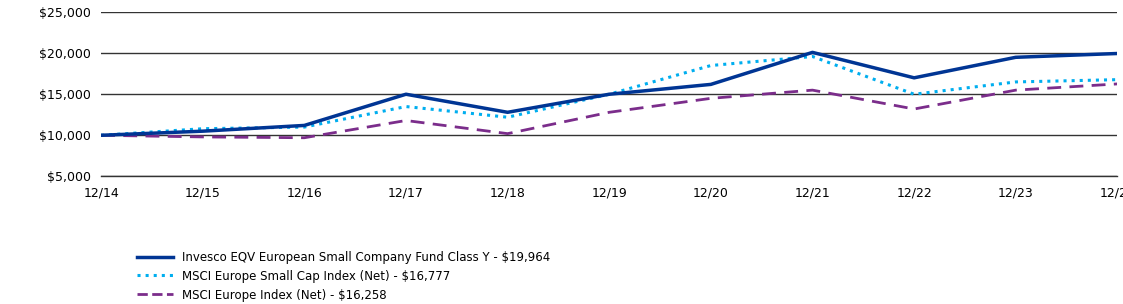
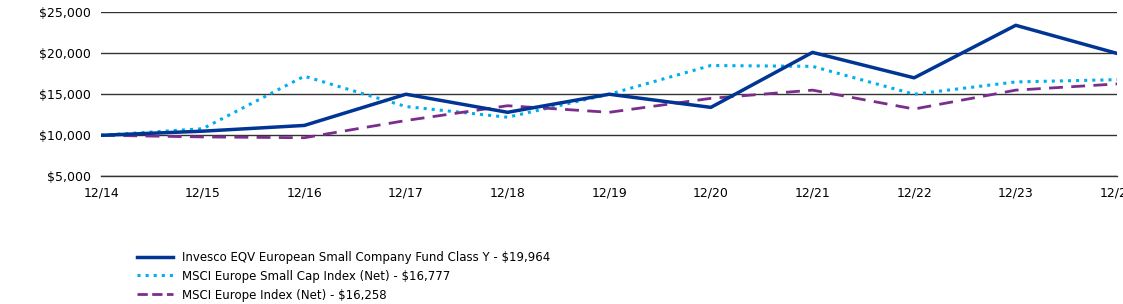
MSCI Europe Small Cap Index (Net) - $16,777/12/16: $11,000 -> $17,200
MSCI Europe Index (Net) - $16,258/12/18: $10,200 -> $13,600
Invesco EQV European Small Company Fund Class Y - $19,964/12/20: $16,200 -> $13,400
MSCI Europe Small Cap Index (Net) - $16,777/12/21: $19,600 -> $18,400
Invesco EQV European Small Company Fund Class Y - $19,964/12/23: $19,500 -> $23,400
